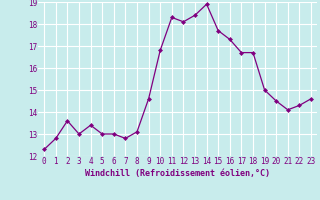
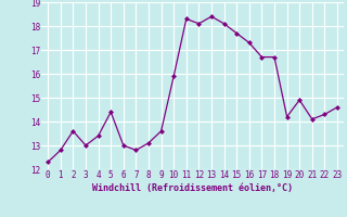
5: 13.0 -> 14.4
9: 14.6 -> 13.6
10: 16.8 -> 15.9
14: 18.9 -> 18.1
19: 15.0 -> 14.2
20: 14.5 -> 14.9
